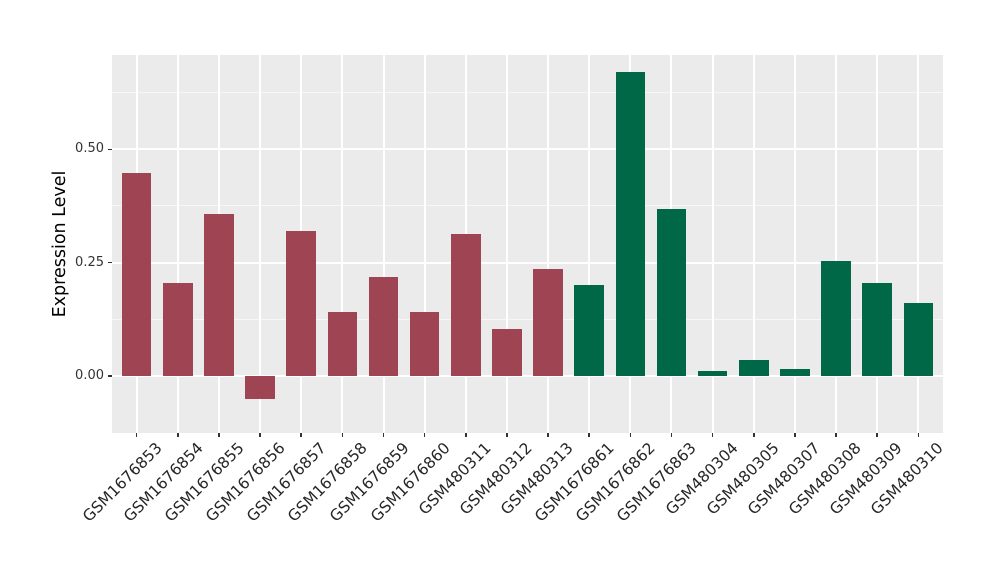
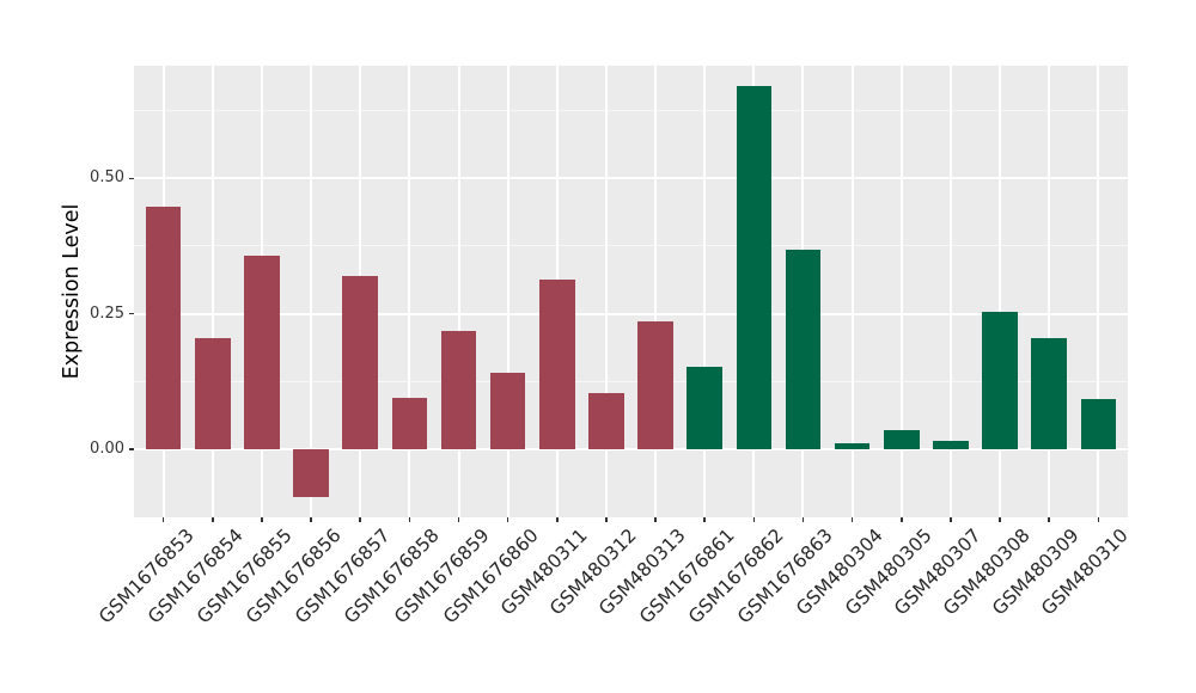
GSM1676856: -0.05 -> -0.09
GSM1676858: 0.14 -> 0.10
GSM1676861: 0.20 -> 0.15
GSM480310: 0.16 -> 0.09
